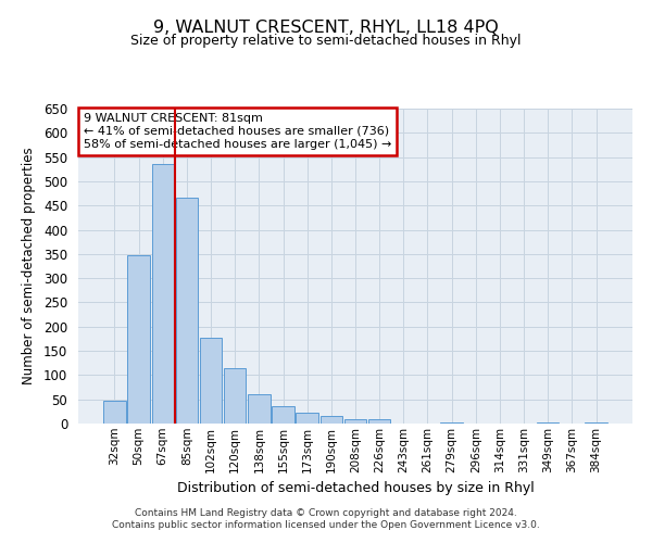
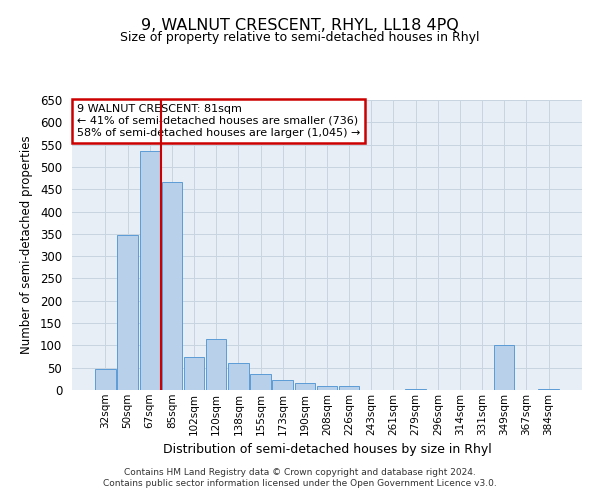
102sqm: 177 -> 75
349sqm: 2 -> 100
